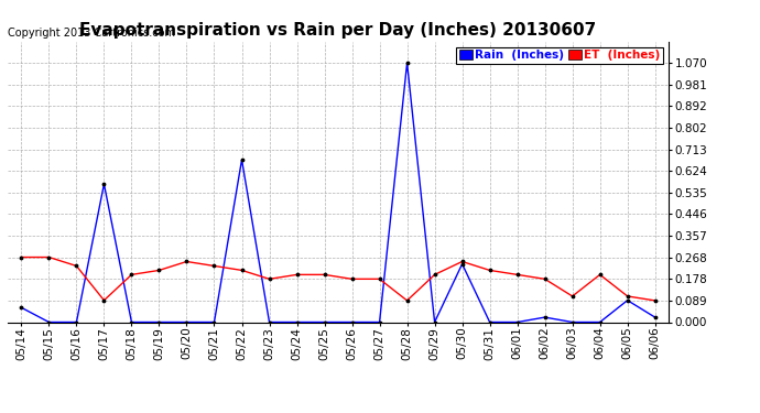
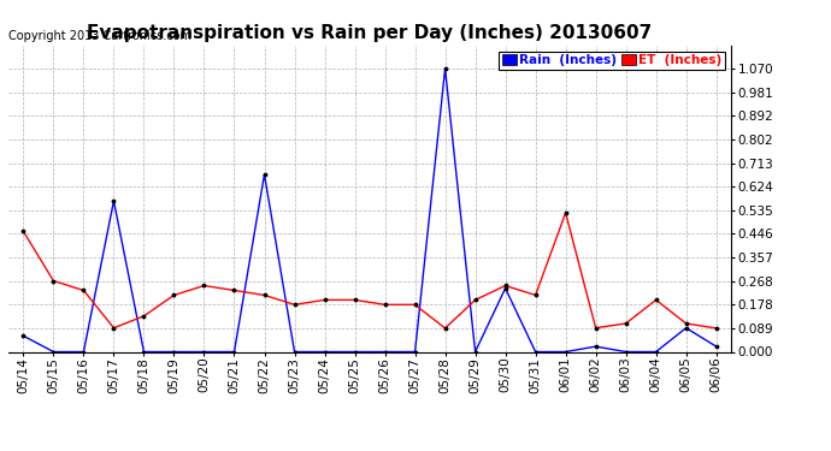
ET (Inches)/05/14: 0.268 -> 0.455
ET (Inches)/05/18: 0.196 -> 0.135
ET (Inches)/06/01: 0.196 -> 0.525
ET (Inches)/06/02: 0.178 -> 0.090
